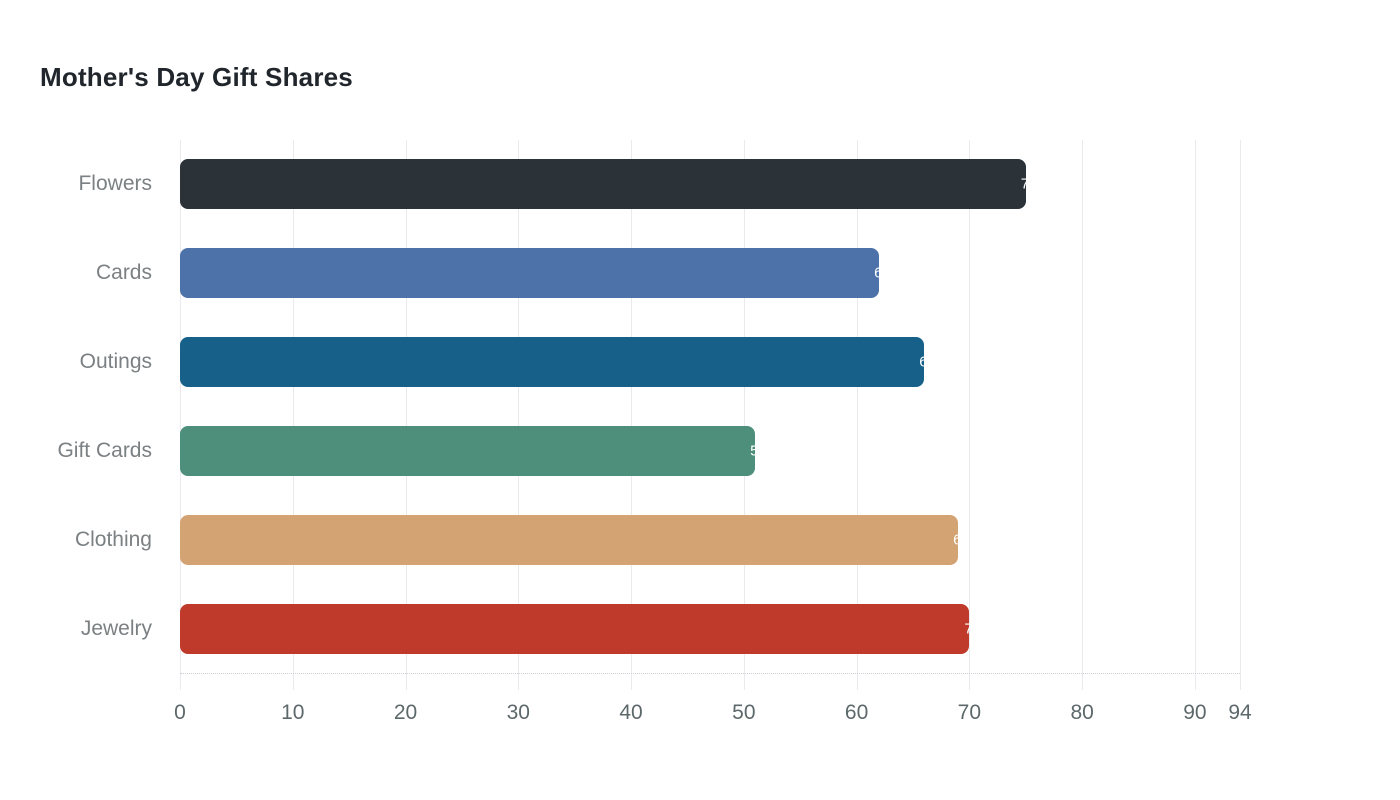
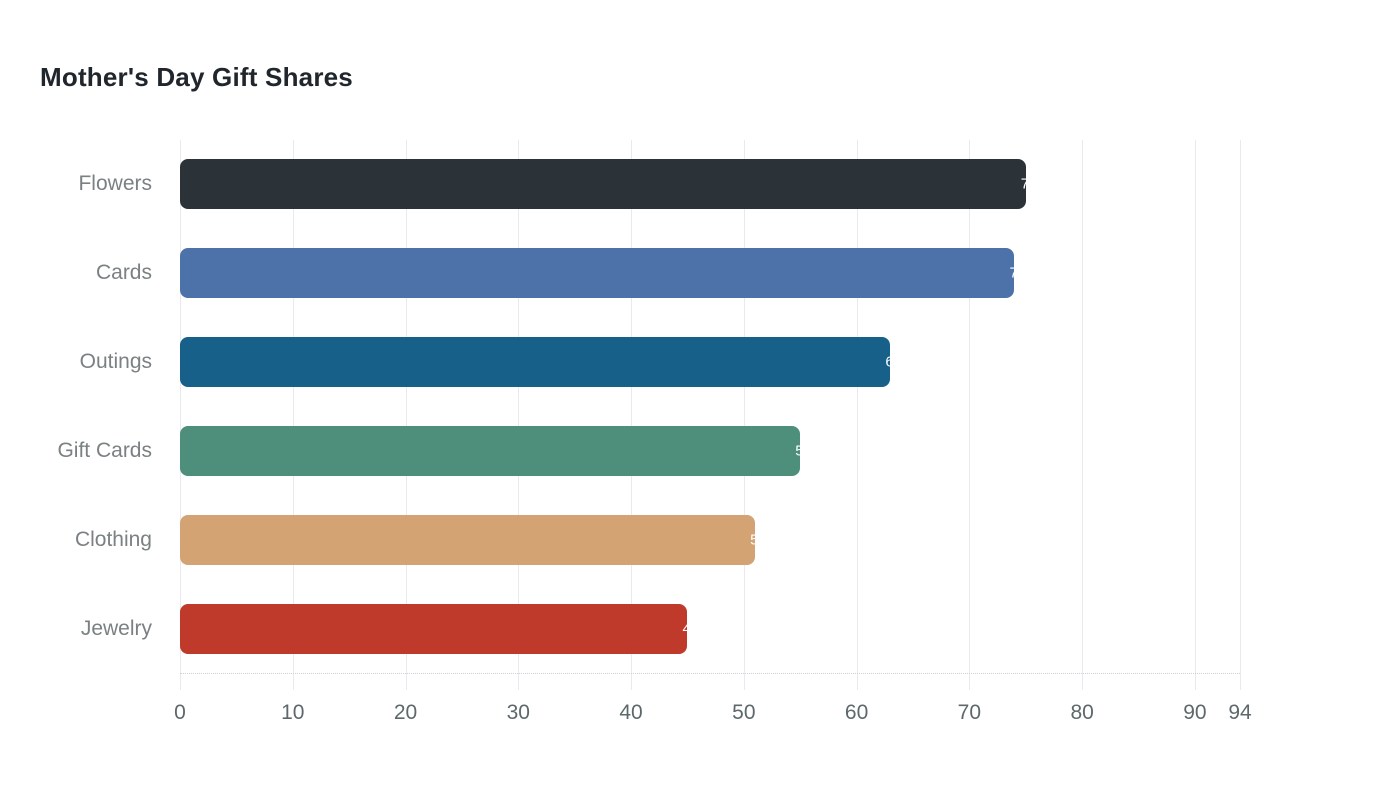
Cards: 62 -> 74
Outings: 66 -> 63
Gift Cards: 51 -> 55
Clothing: 69 -> 51
Jewelry: 70 -> 45
